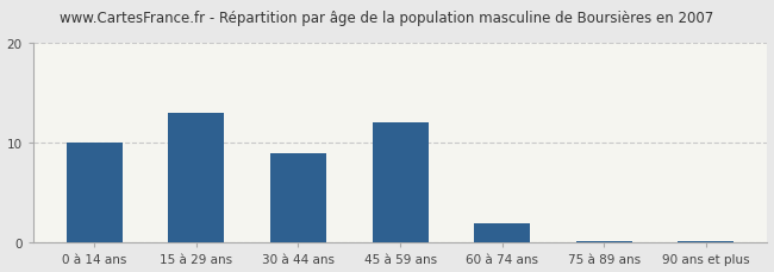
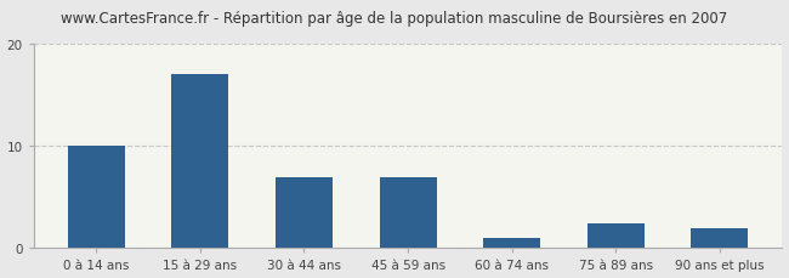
15 à 29 ans: 13.0 -> 17.0
30 à 44 ans: 9.0 -> 7.0
45 à 59 ans: 12.0 -> 7.0
60 à 74 ans: 2.0 -> 1.0
75 à 89 ans: 0.1 -> 2.4
90 ans et plus: 0.1 -> 2.0
